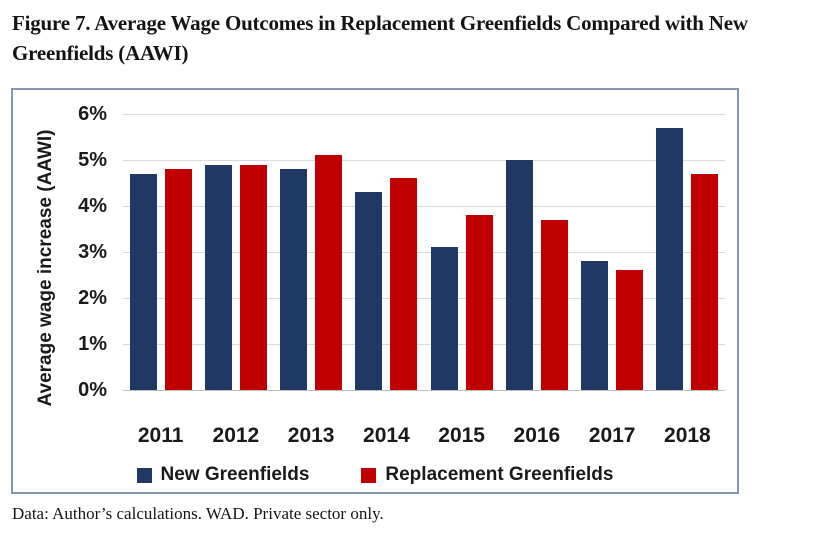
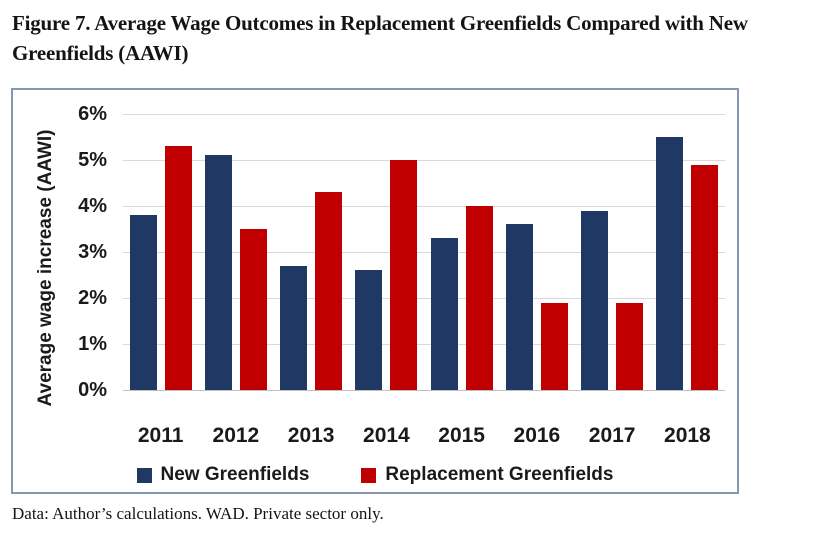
New Greenfields/2011: 4.7% -> 3.8%
Replacement Greenfields/2011: 4.8% -> 5.3%
New Greenfields/2012: 4.9% -> 5.1%
Replacement Greenfields/2012: 4.9% -> 3.5%
New Greenfields/2013: 4.8% -> 2.7%
Replacement Greenfields/2013: 5.1% -> 4.3%
New Greenfields/2014: 4.3% -> 2.6%
Replacement Greenfields/2014: 4.6% -> 5.0%
New Greenfields/2015: 3.1% -> 3.3%
Replacement Greenfields/2015: 3.8% -> 4.0%
New Greenfields/2016: 5.0% -> 3.6%
Replacement Greenfields/2016: 3.7% -> 1.9%
New Greenfields/2017: 2.8% -> 3.9%
Replacement Greenfields/2017: 2.6% -> 1.9%
New Greenfields/2018: 5.7% -> 5.5%
Replacement Greenfields/2018: 4.7% -> 4.9%
